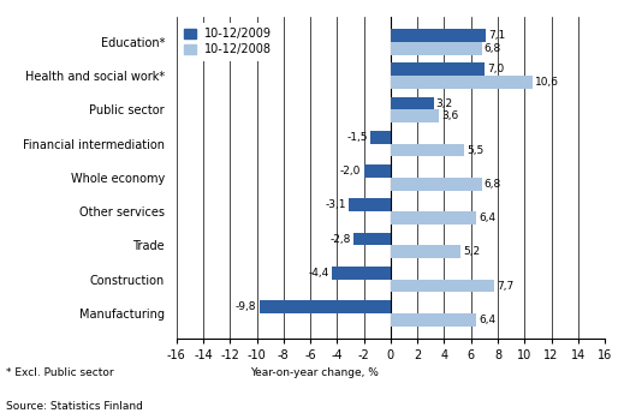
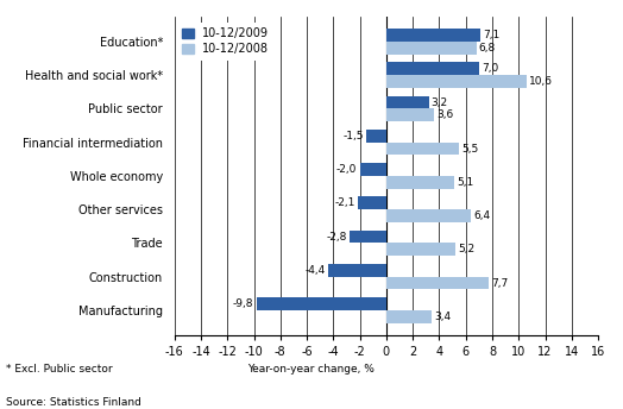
10-12/2008/Whole economy: 6,8 -> 5,1
10-12/2009/Other services: -3,1 -> -2,1
10-12/2008/Manufacturing: 6,4 -> 3,4
